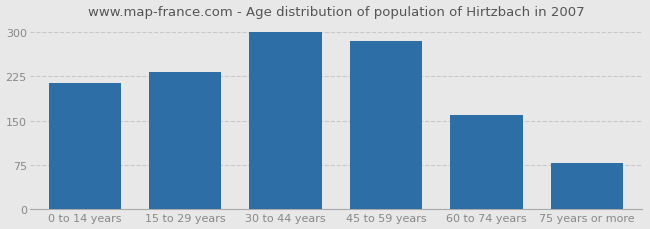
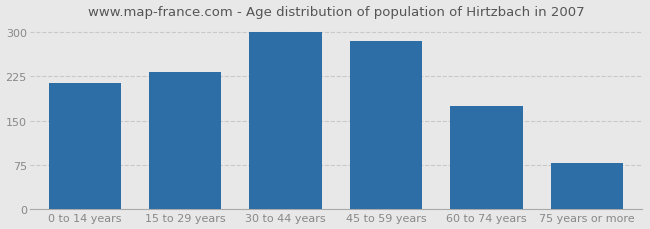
60 to 74 years: 160 -> 174
